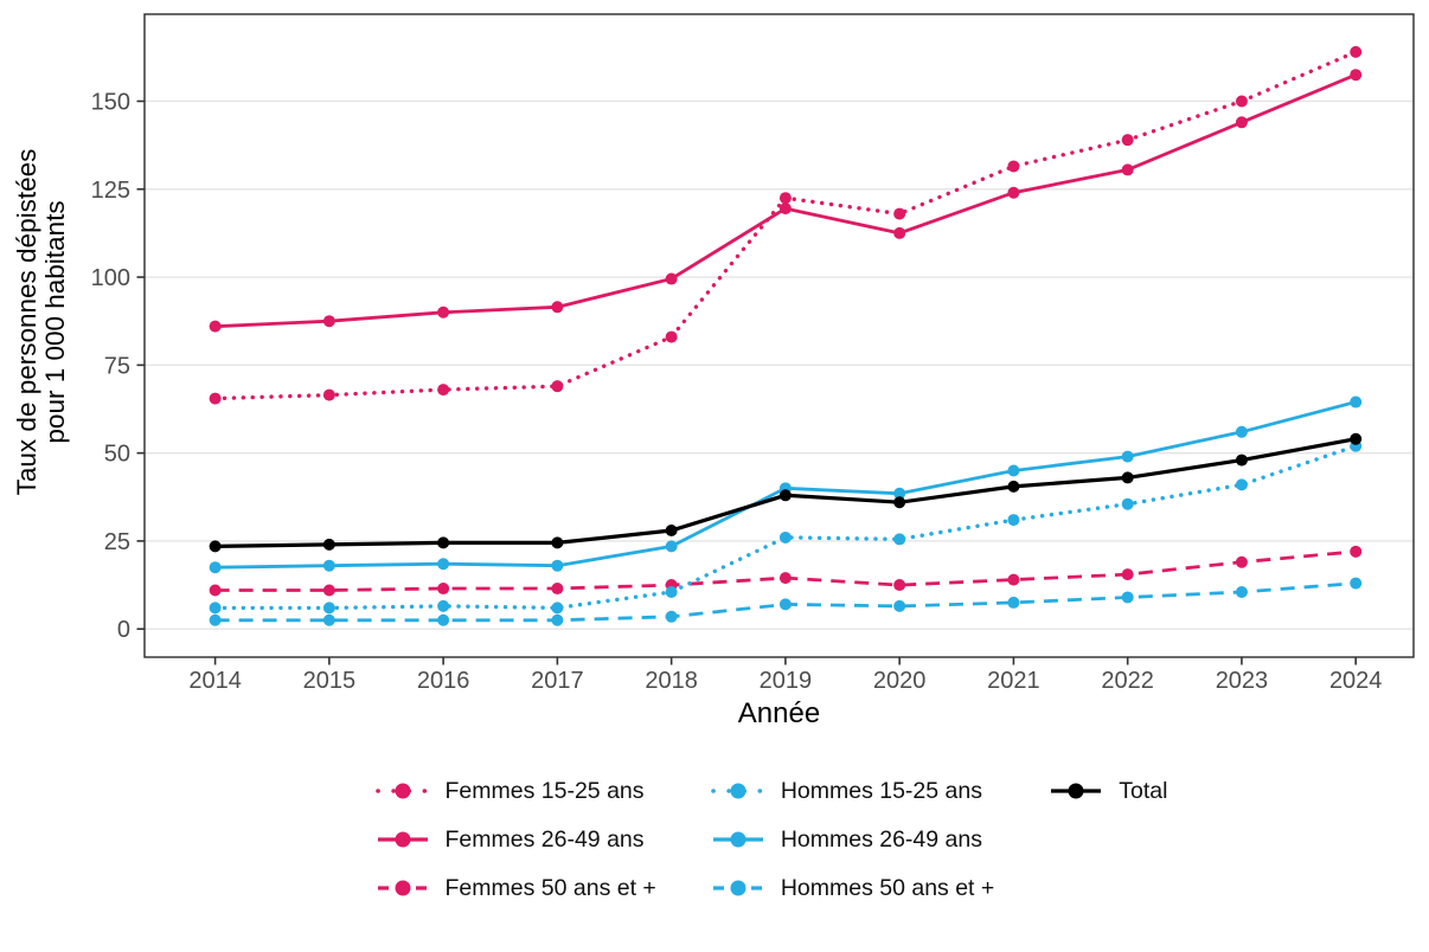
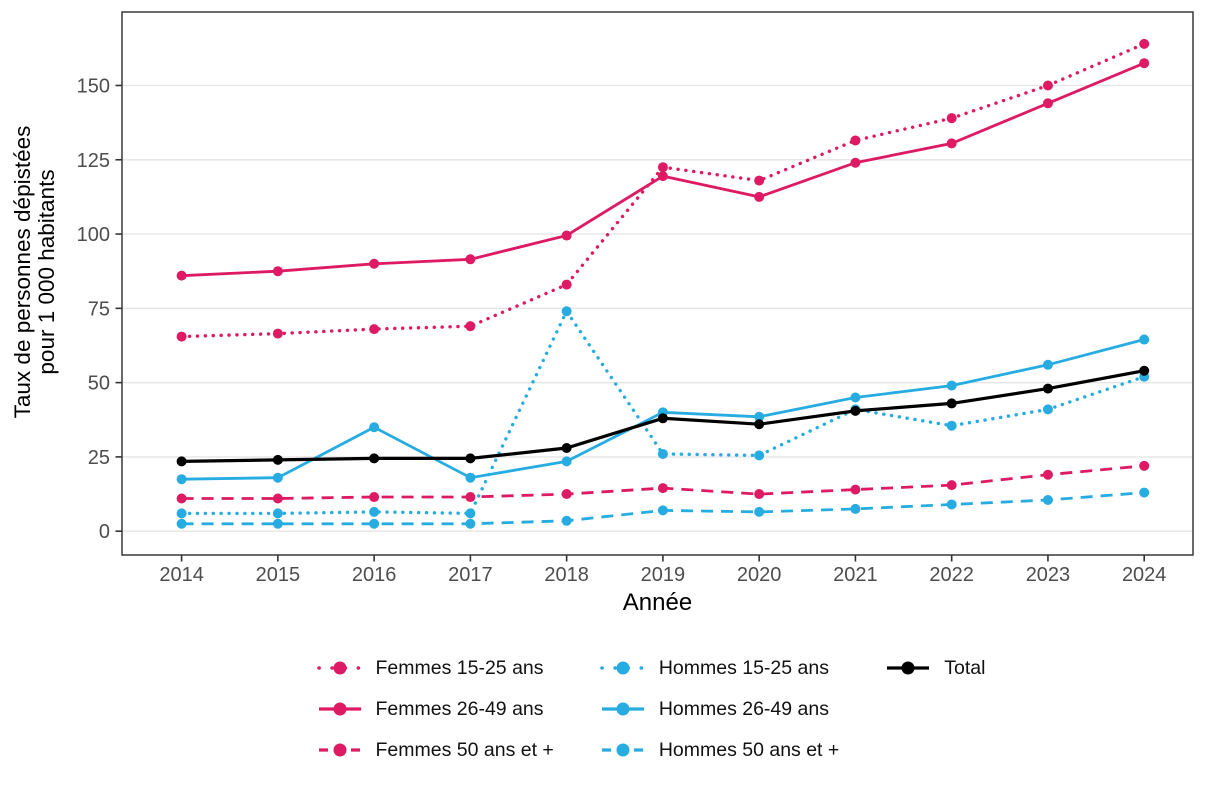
Hommes 26-49 ans/2016: 18 -> 35
Hommes 15-25 ans/2018: 10 -> 74
Hommes 15-25 ans/2021: 31 -> 41
